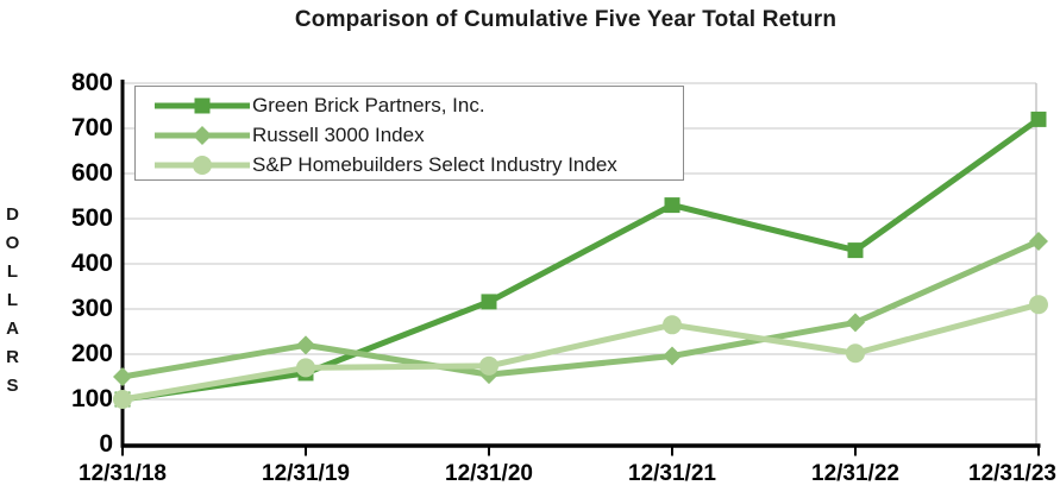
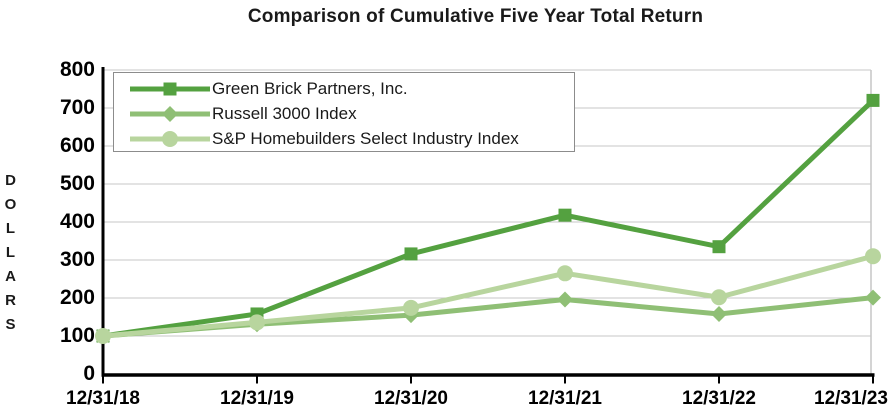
Russell 3000 Index/12/31/18: 150 -> 100
Russell 3000 Index/12/31/19: 220 -> 130
S&P Homebuilders Select Industry Index/12/31/19: 170 -> 140
Green Brick Partners, Inc./12/31/21: 530 -> 420
Green Brick Partners, Inc./12/31/22: 430 -> 340
Russell 3000 Index/12/31/22: 270 -> 160
Russell 3000 Index/12/31/23: 450 -> 200
